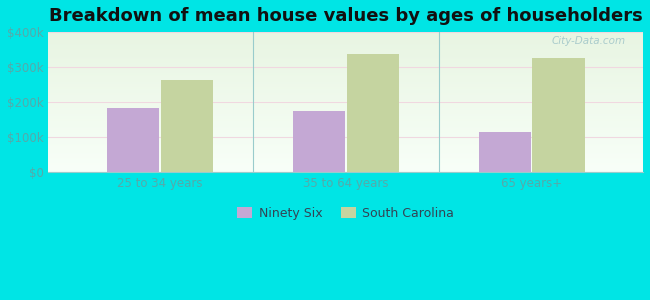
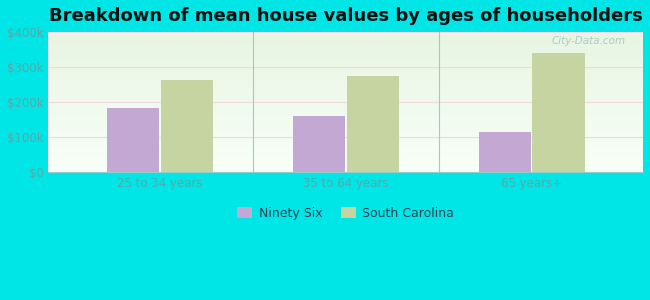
Ninety Six/35 to 64 years: $175k -> $160k
South Carolina/35 to 64 years: $338k -> $275k
South Carolina/65 years+: $325k -> $340k
